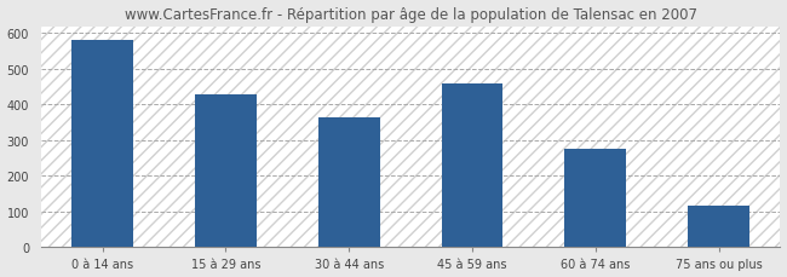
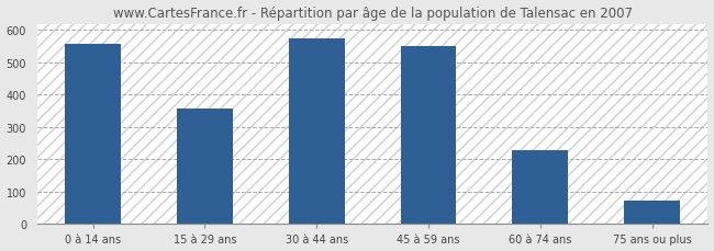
0 à 14 ans: 580 -> 558
15 à 29 ans: 430 -> 358
30 à 44 ans: 365 -> 573
45 à 59 ans: 460 -> 552
60 à 74 ans: 275 -> 228
75 ans ou plus: 115 -> 74
